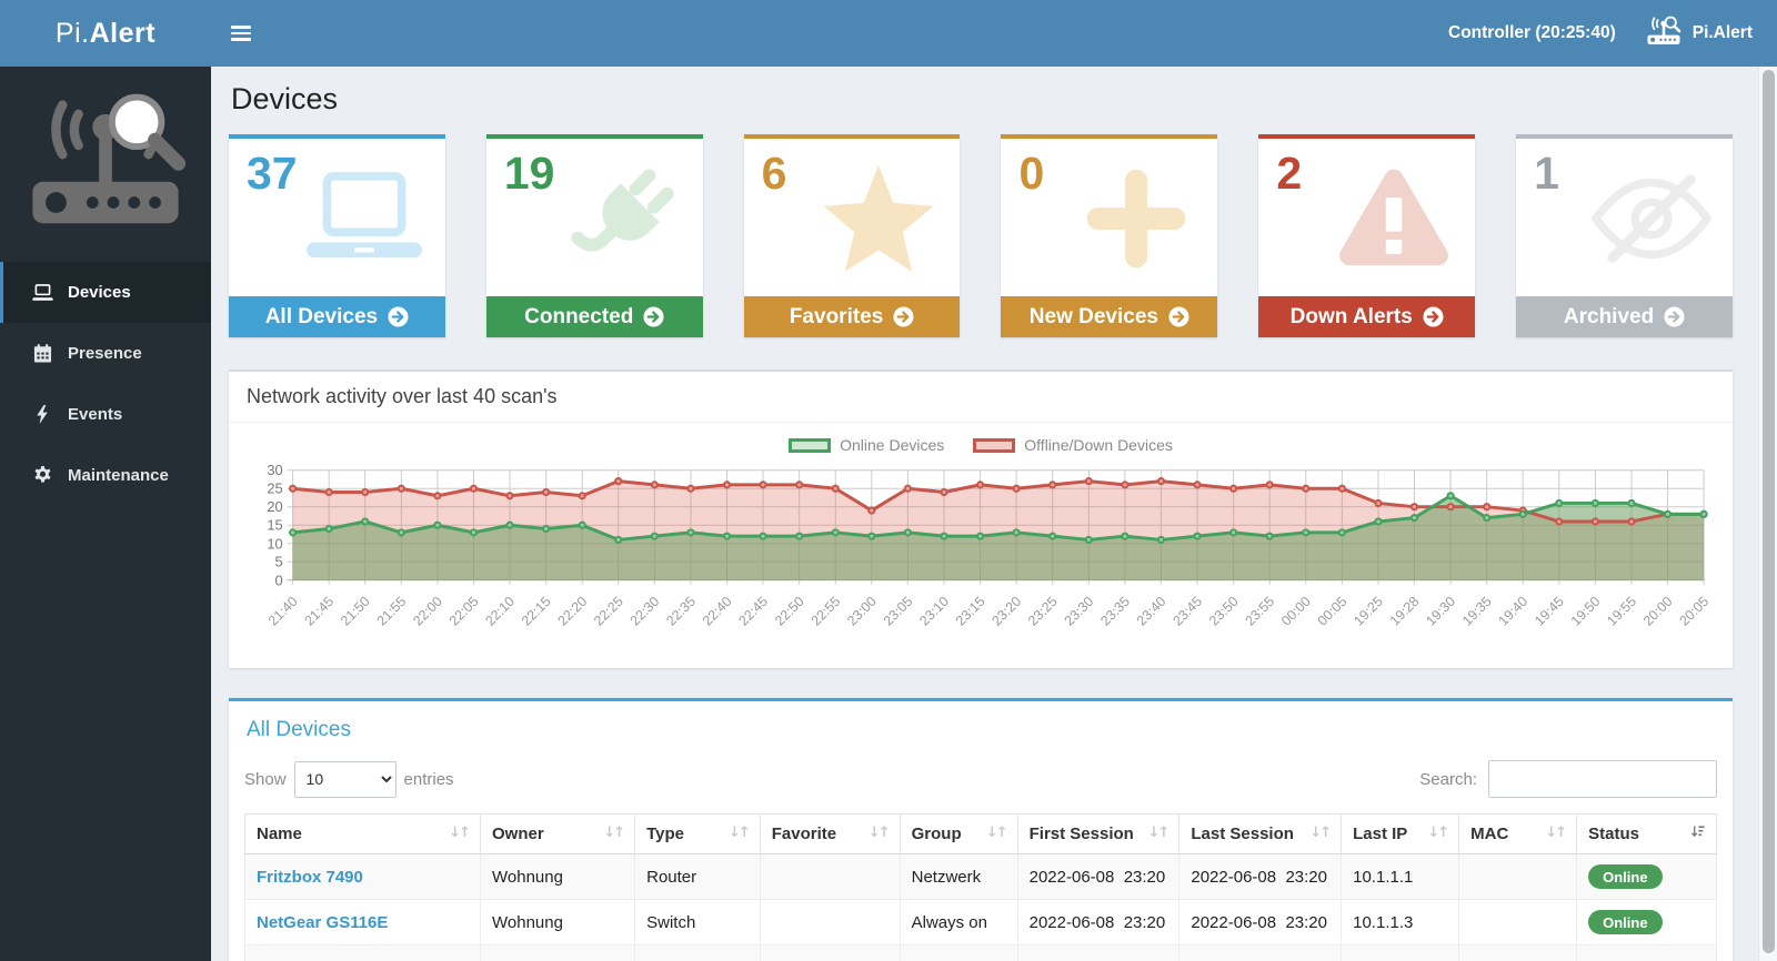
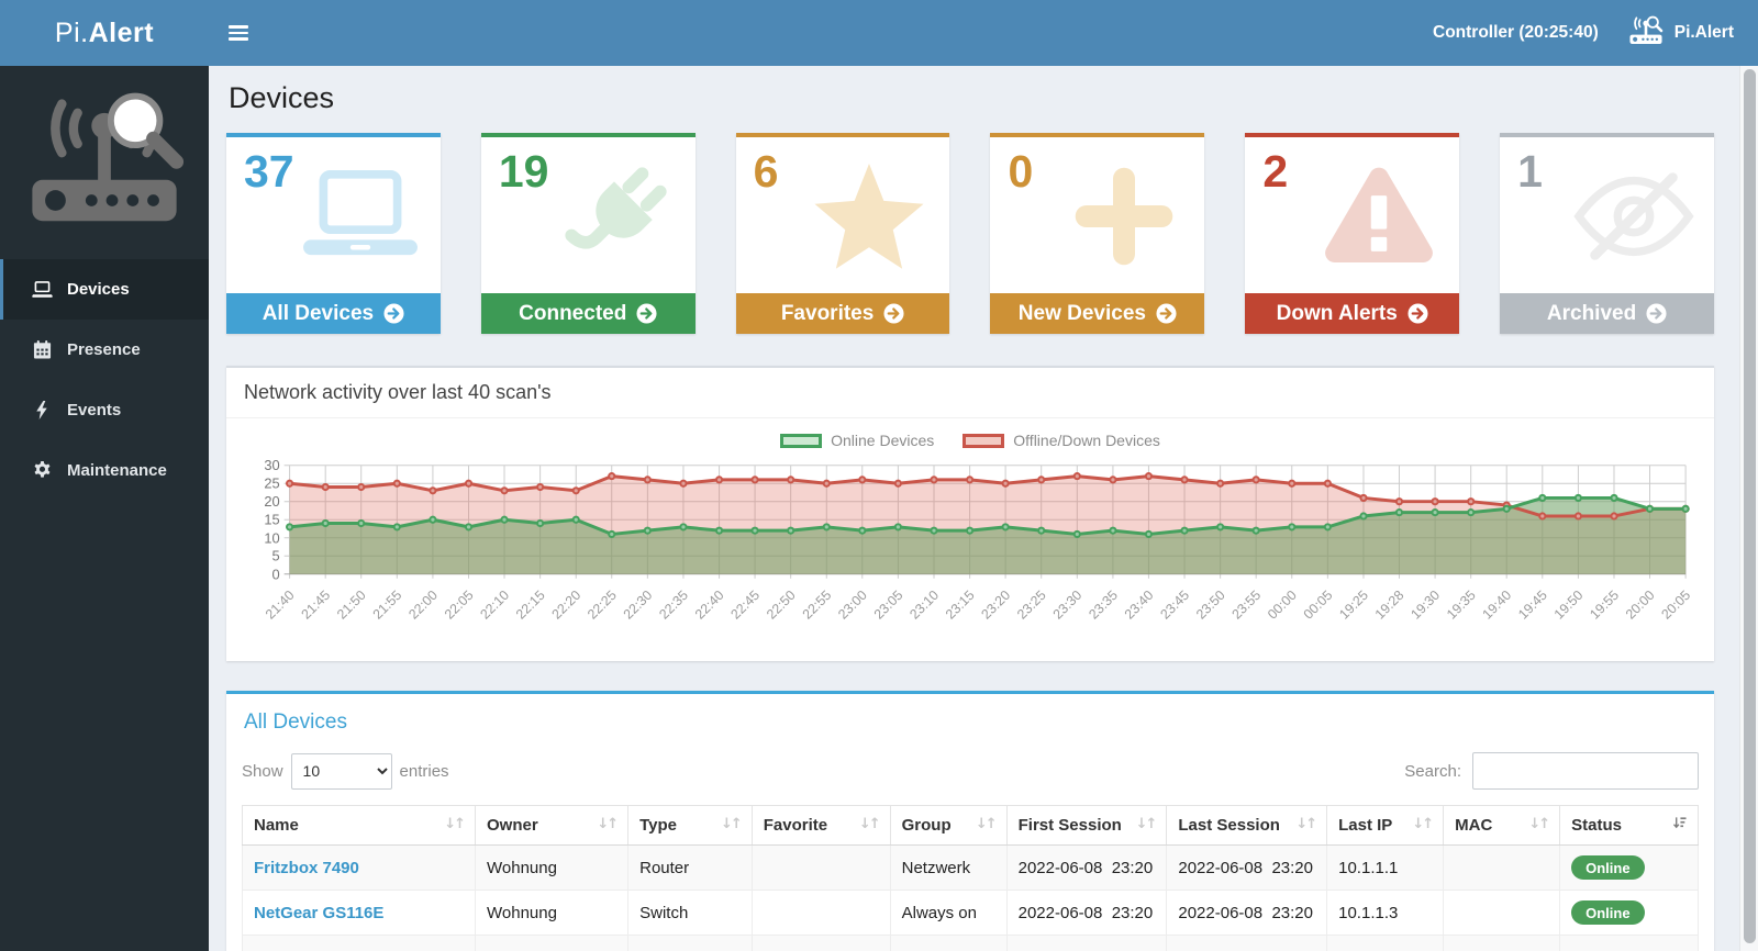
Online Devices/21:50: 16 -> 14
Offline/Down Devices/23:00: 19 -> 26
Offline/Down Devices/23:10: 24 -> 26
Online Devices/19:30: 23 -> 17
